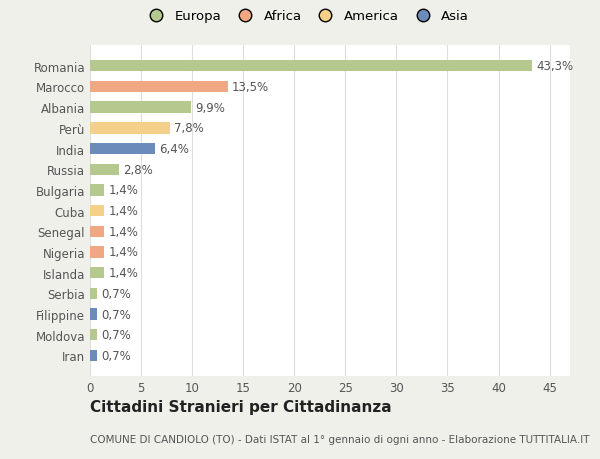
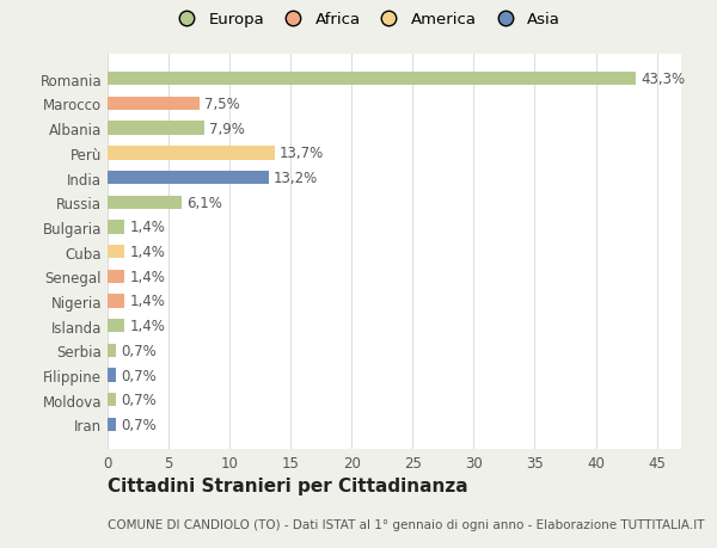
Marocco: 13,5% -> 7,5%
Albania: 9,9% -> 7,9%
Perù: 7,8% -> 13,7%
India: 6,4% -> 13,2%
Russia: 2,8% -> 6,1%
